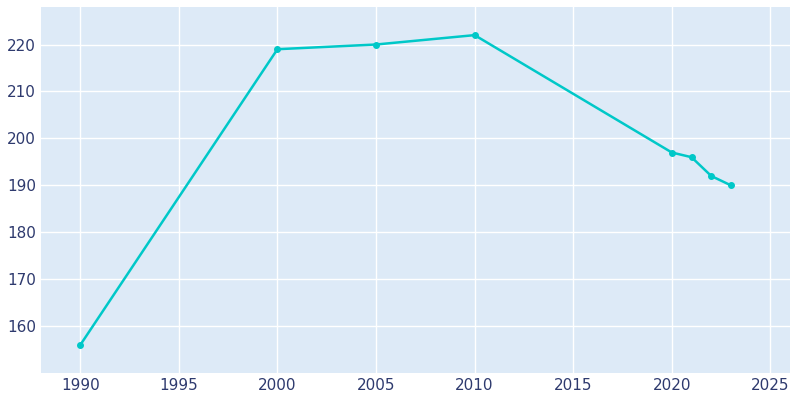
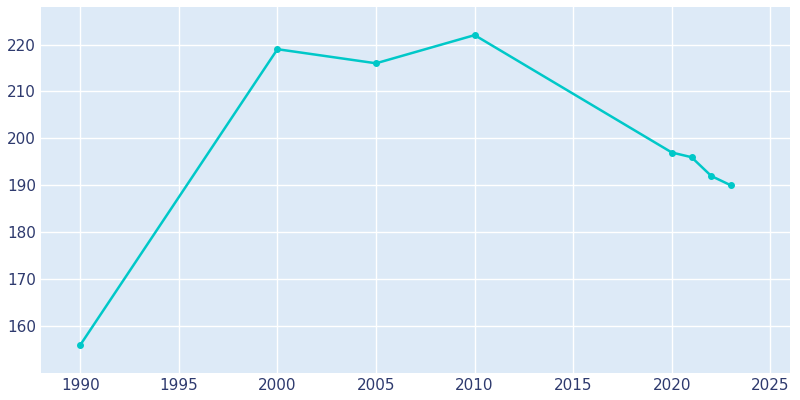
2005: 220 -> 216
